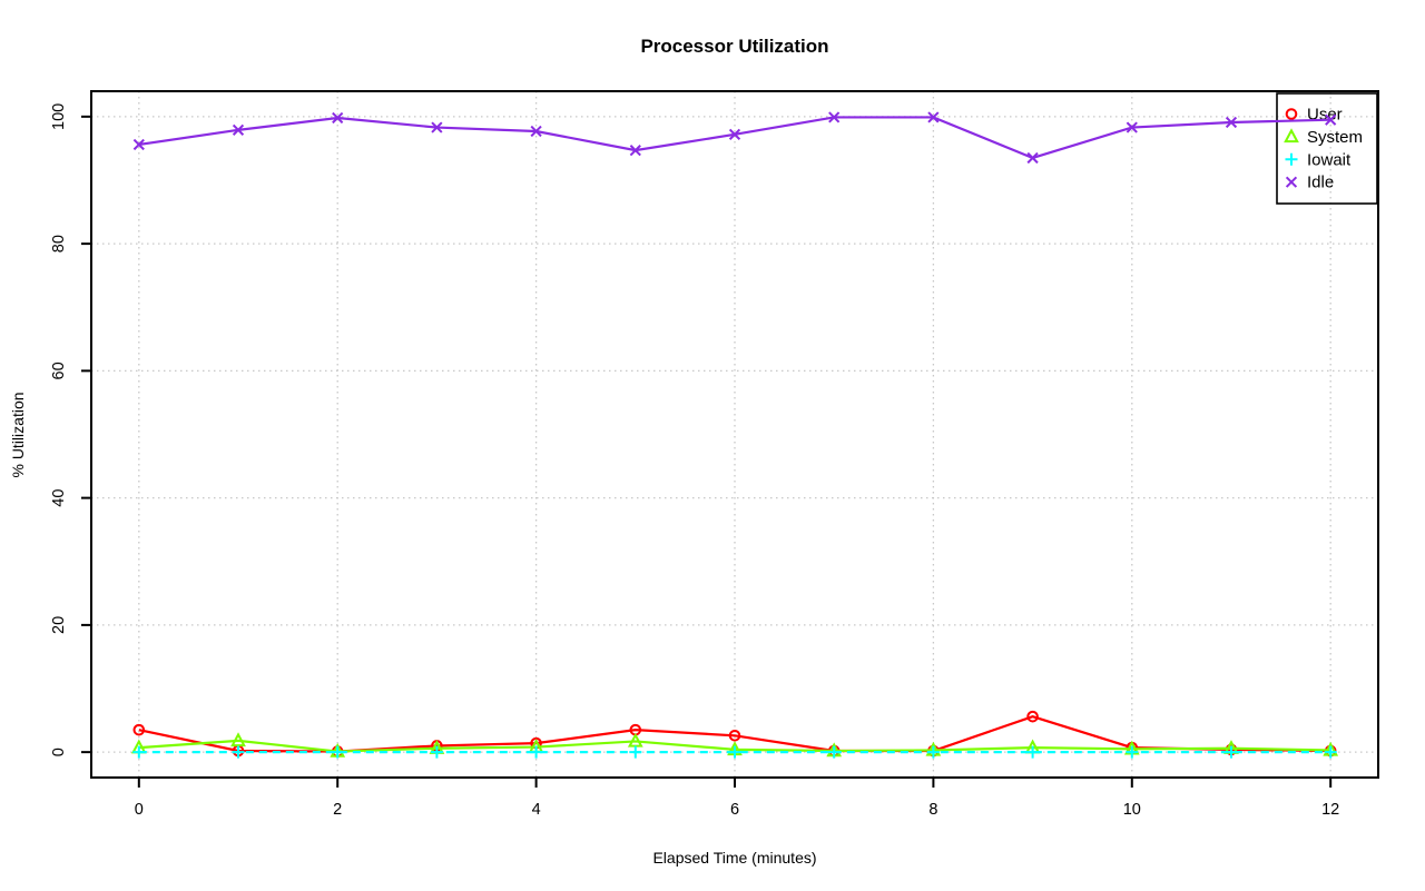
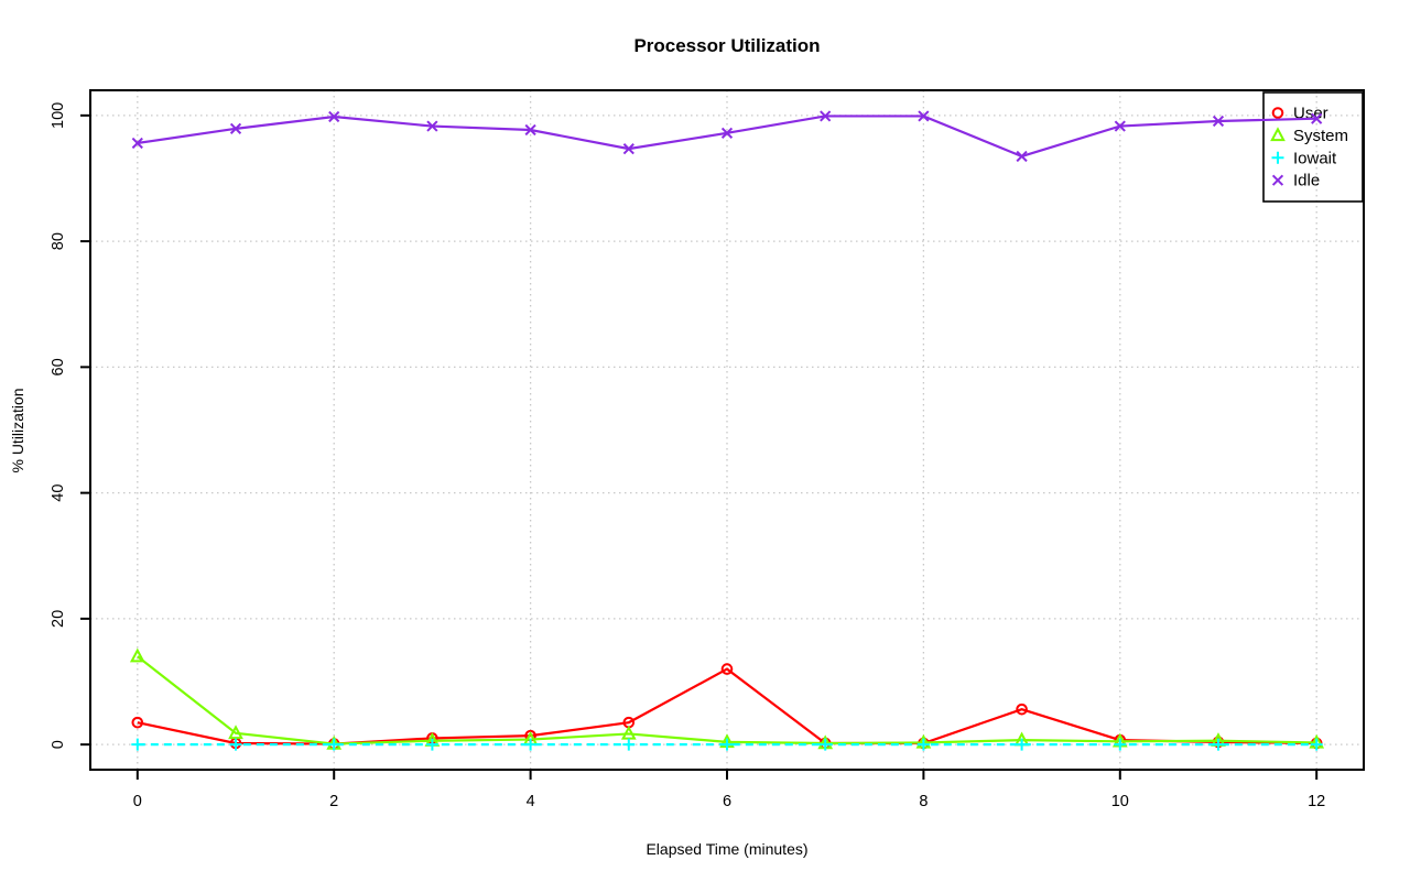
System/0: 1 -> 14
User/6: 3 -> 12
